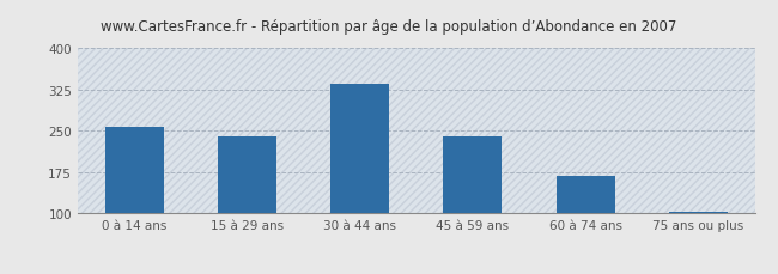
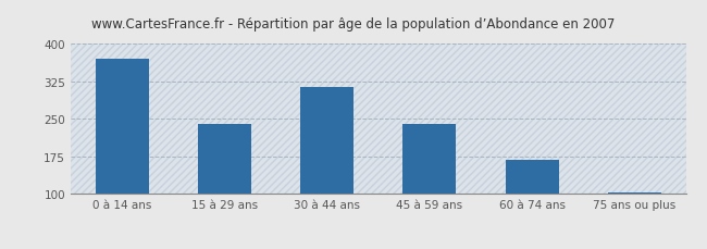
0 à 14 ans: 258 -> 370
30 à 44 ans: 335 -> 315
